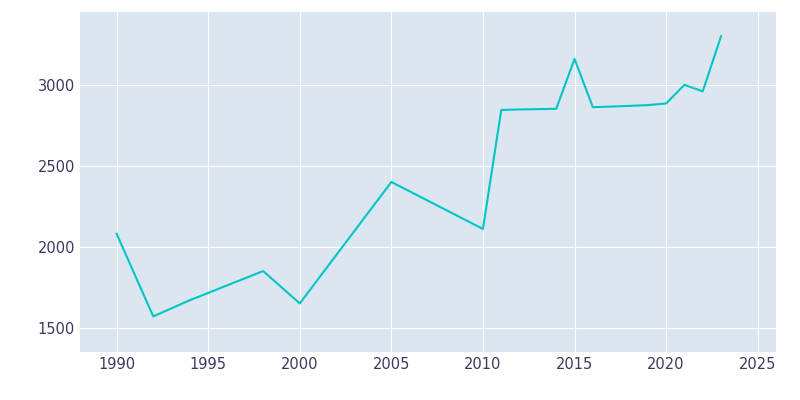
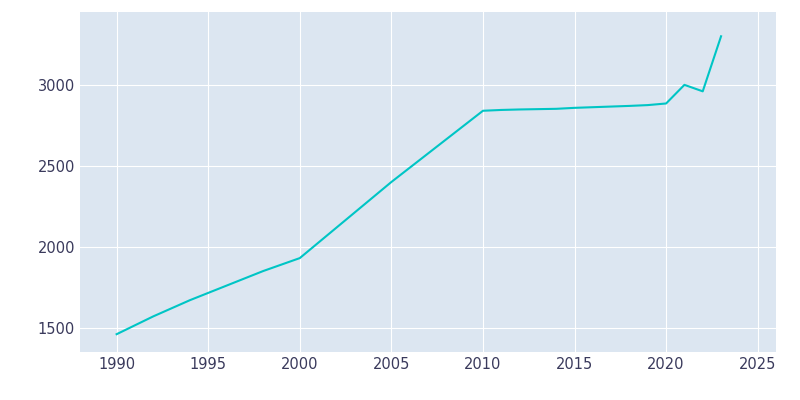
1990: 2080 -> 1460
2000: 1650 -> 1930
2010: 2110 -> 2840
2015: 3160 -> 2860
